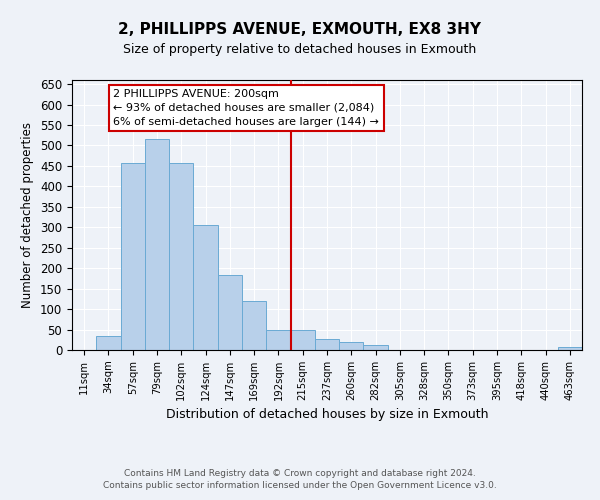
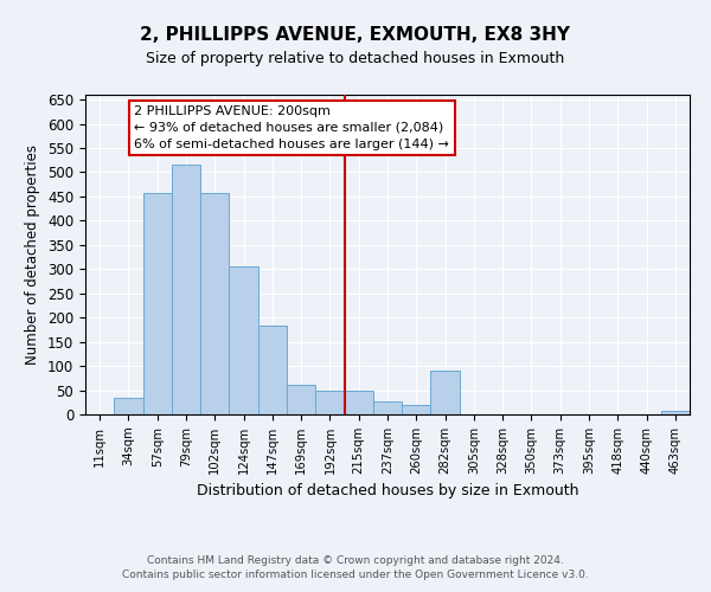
169sqm: 120 -> 60
282sqm: 12 -> 90
